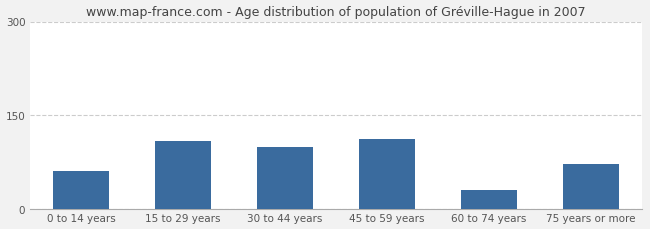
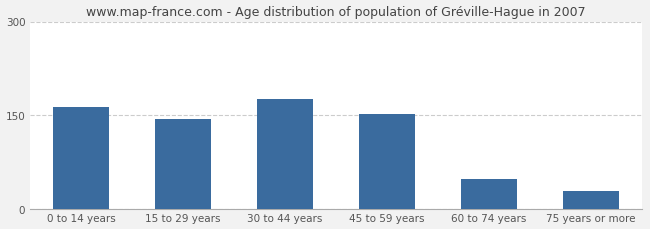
0 to 14 years: 60 -> 163
15 to 29 years: 108 -> 144
30 to 44 years: 98 -> 175
45 to 59 years: 112 -> 152
60 to 74 years: 30 -> 47
75 years or more: 72 -> 28
